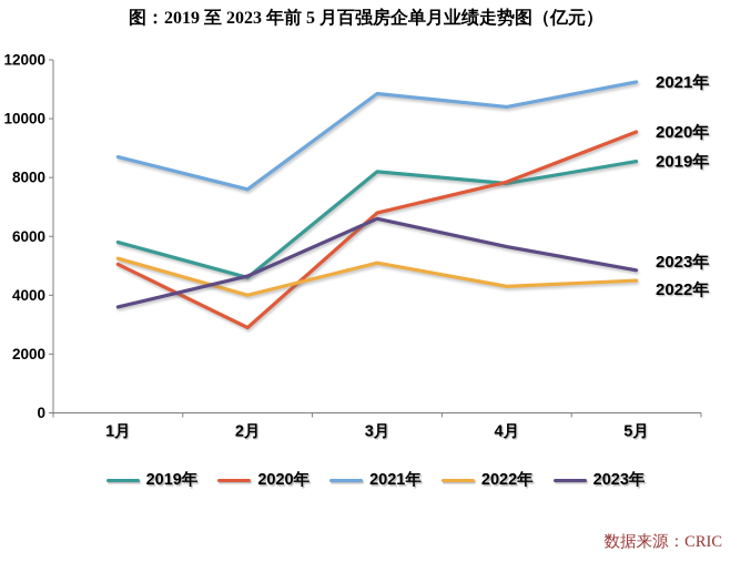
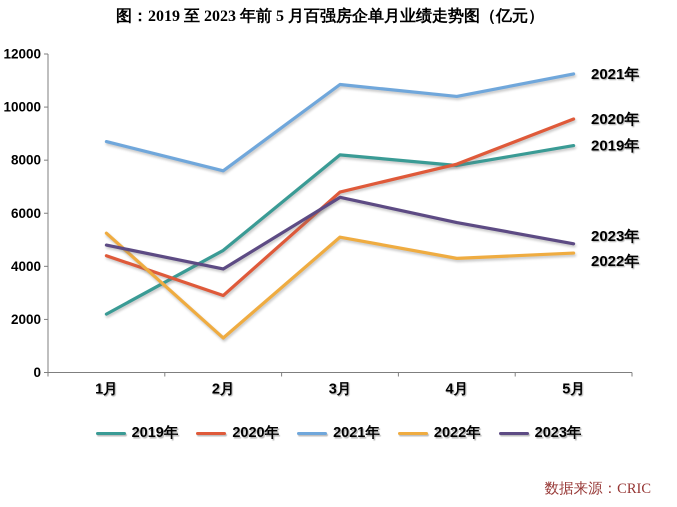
2019年/1月: 5800 -> 2200
2020年/1月: 5000 -> 4400
2023年/1月: 3600 -> 4800
2022年/2月: 4000 -> 1300
2023年/2月: 4600 -> 3900
